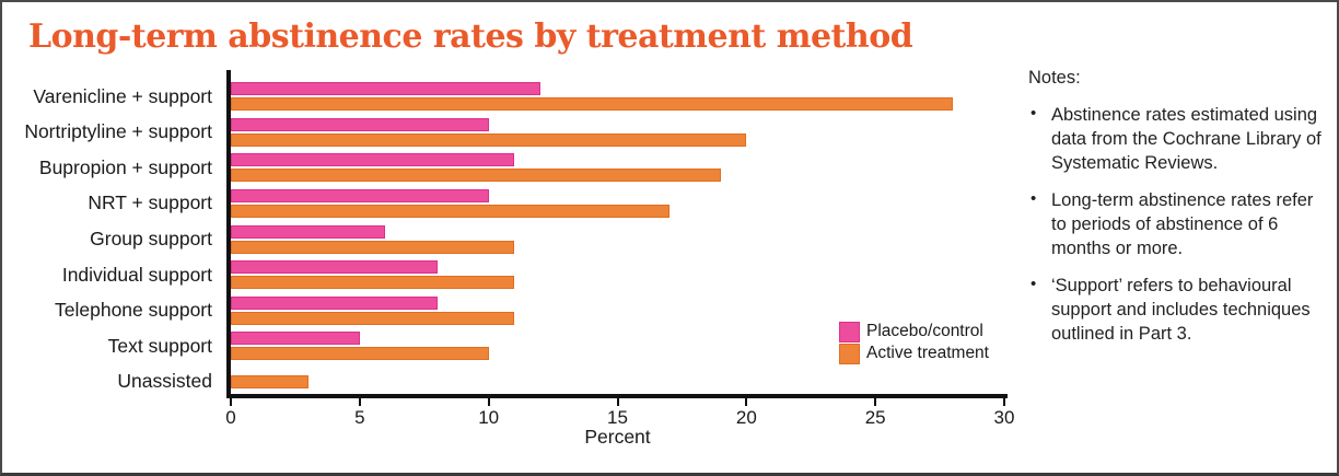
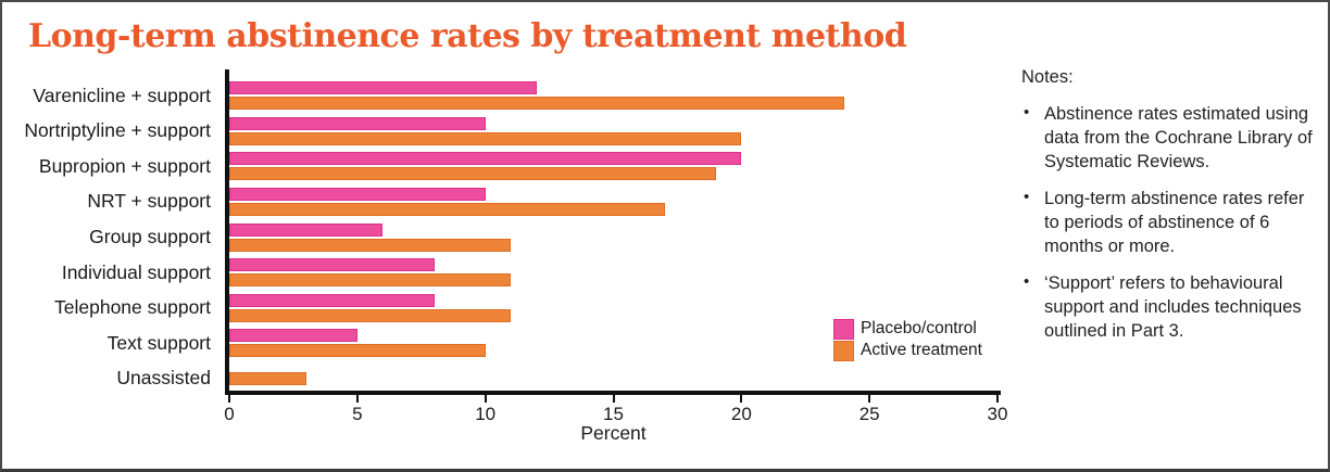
Active treatment/Varenicline + support: 28 -> 24
Placebo/control/Bupropion + support: 11 -> 20
